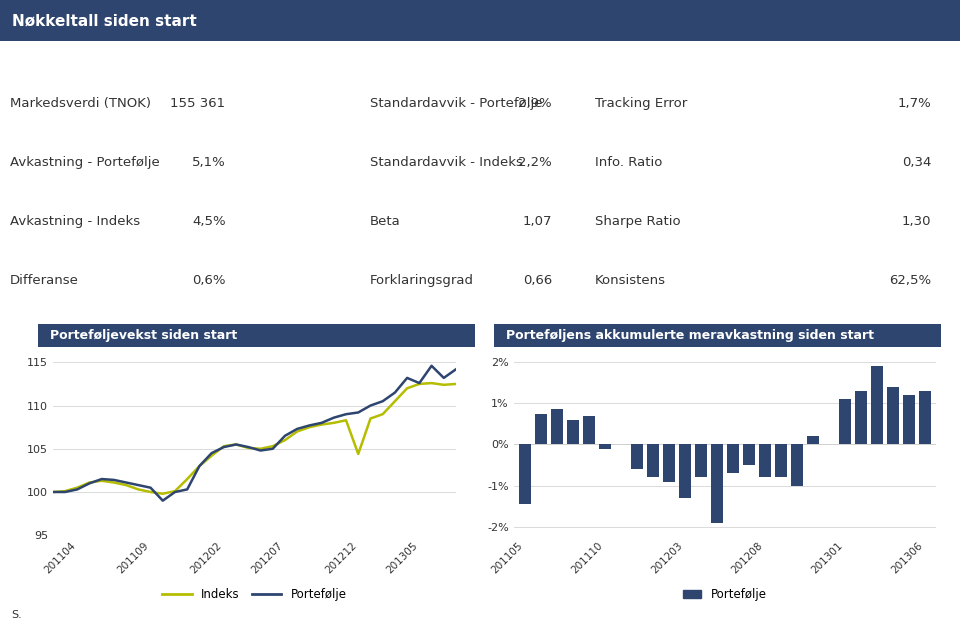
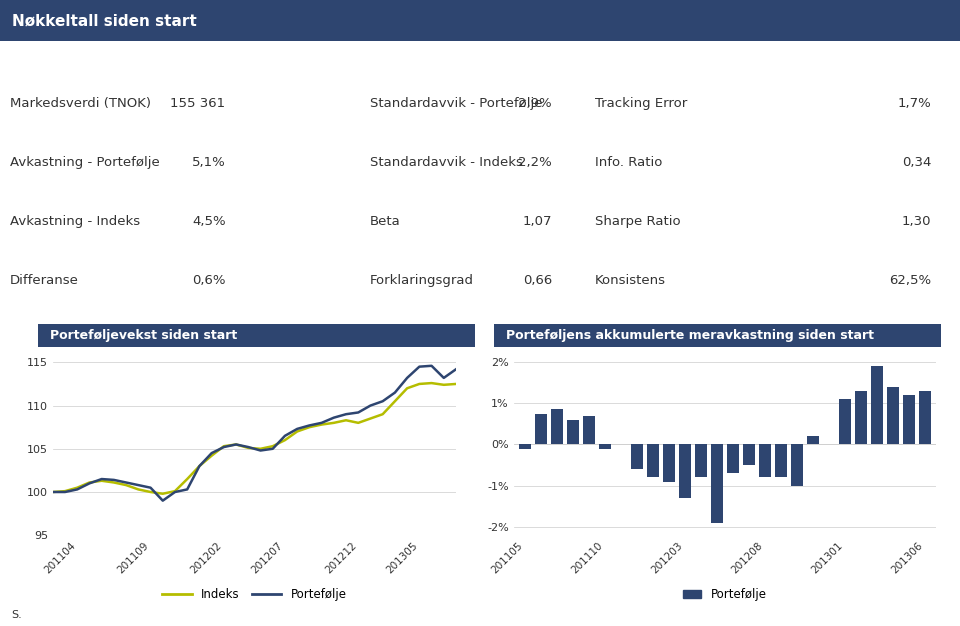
Indeks/201212: 104.4 -> 108.0
Portefølje/201305: 112.6 -> 114.5
201105: -1.45% -> -0.10%
